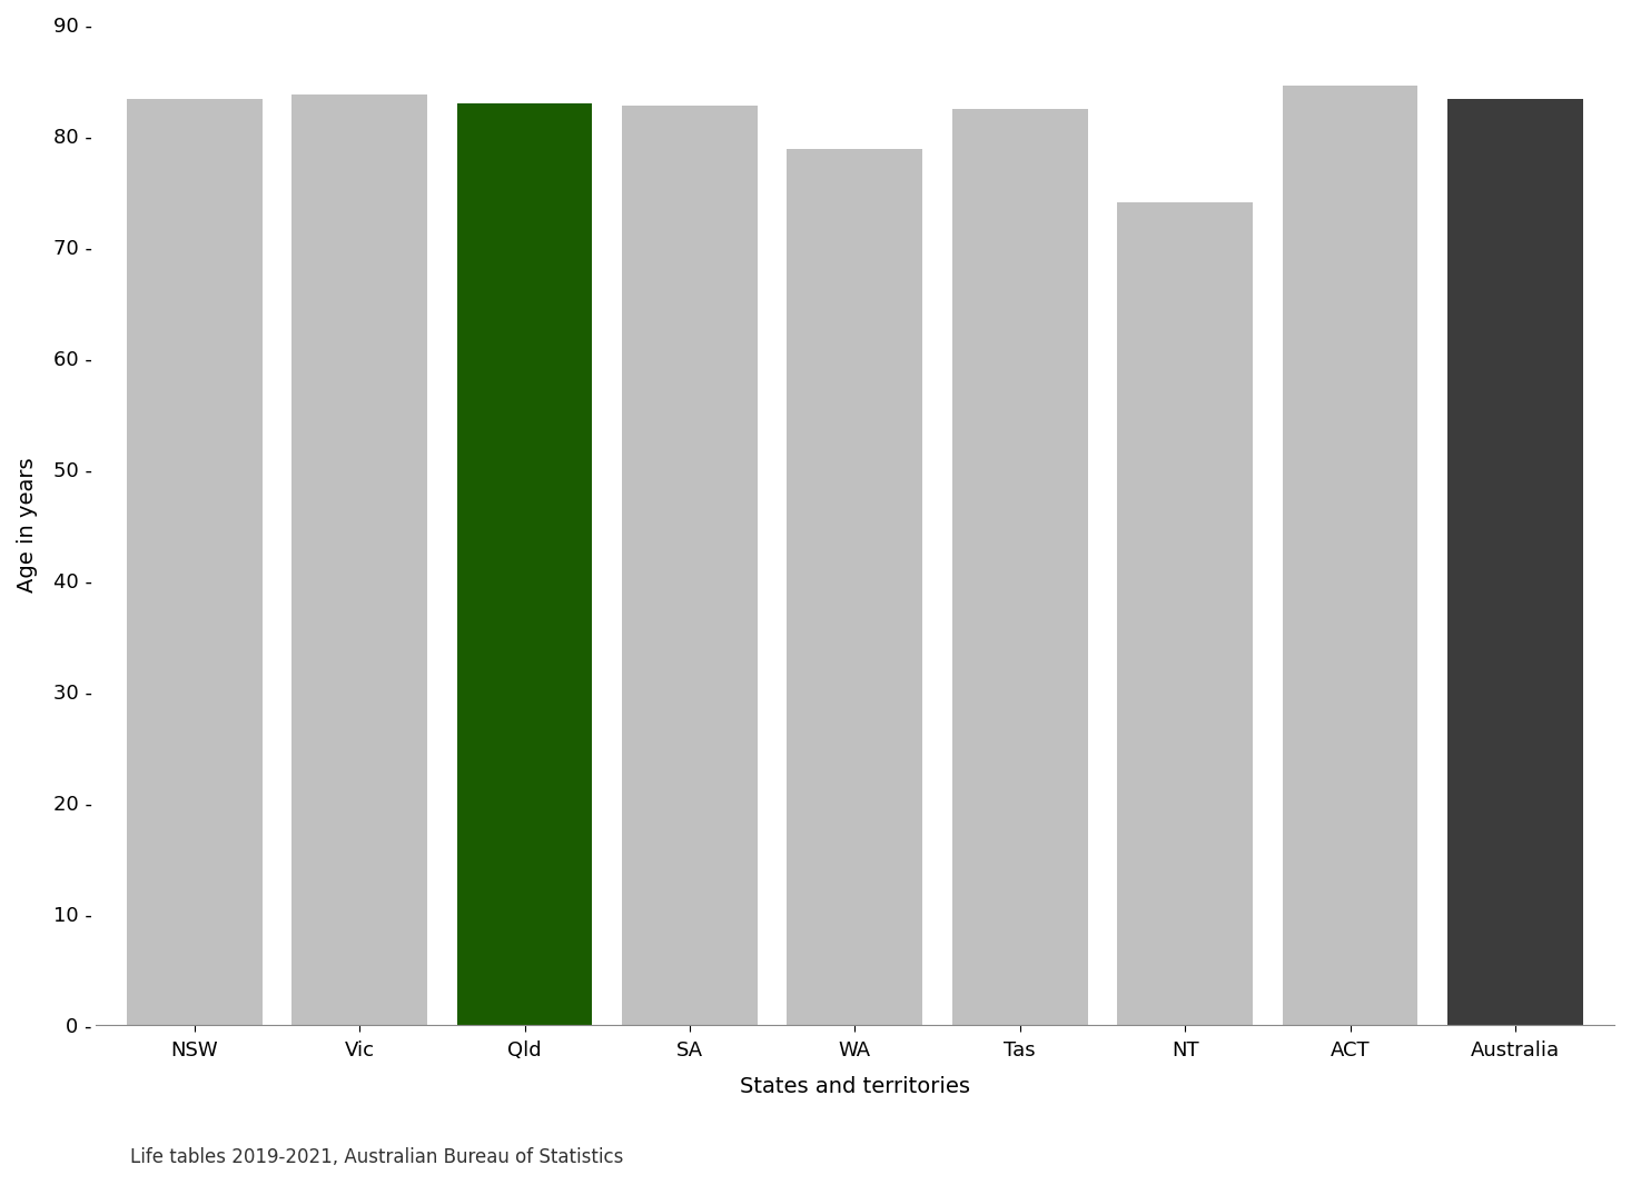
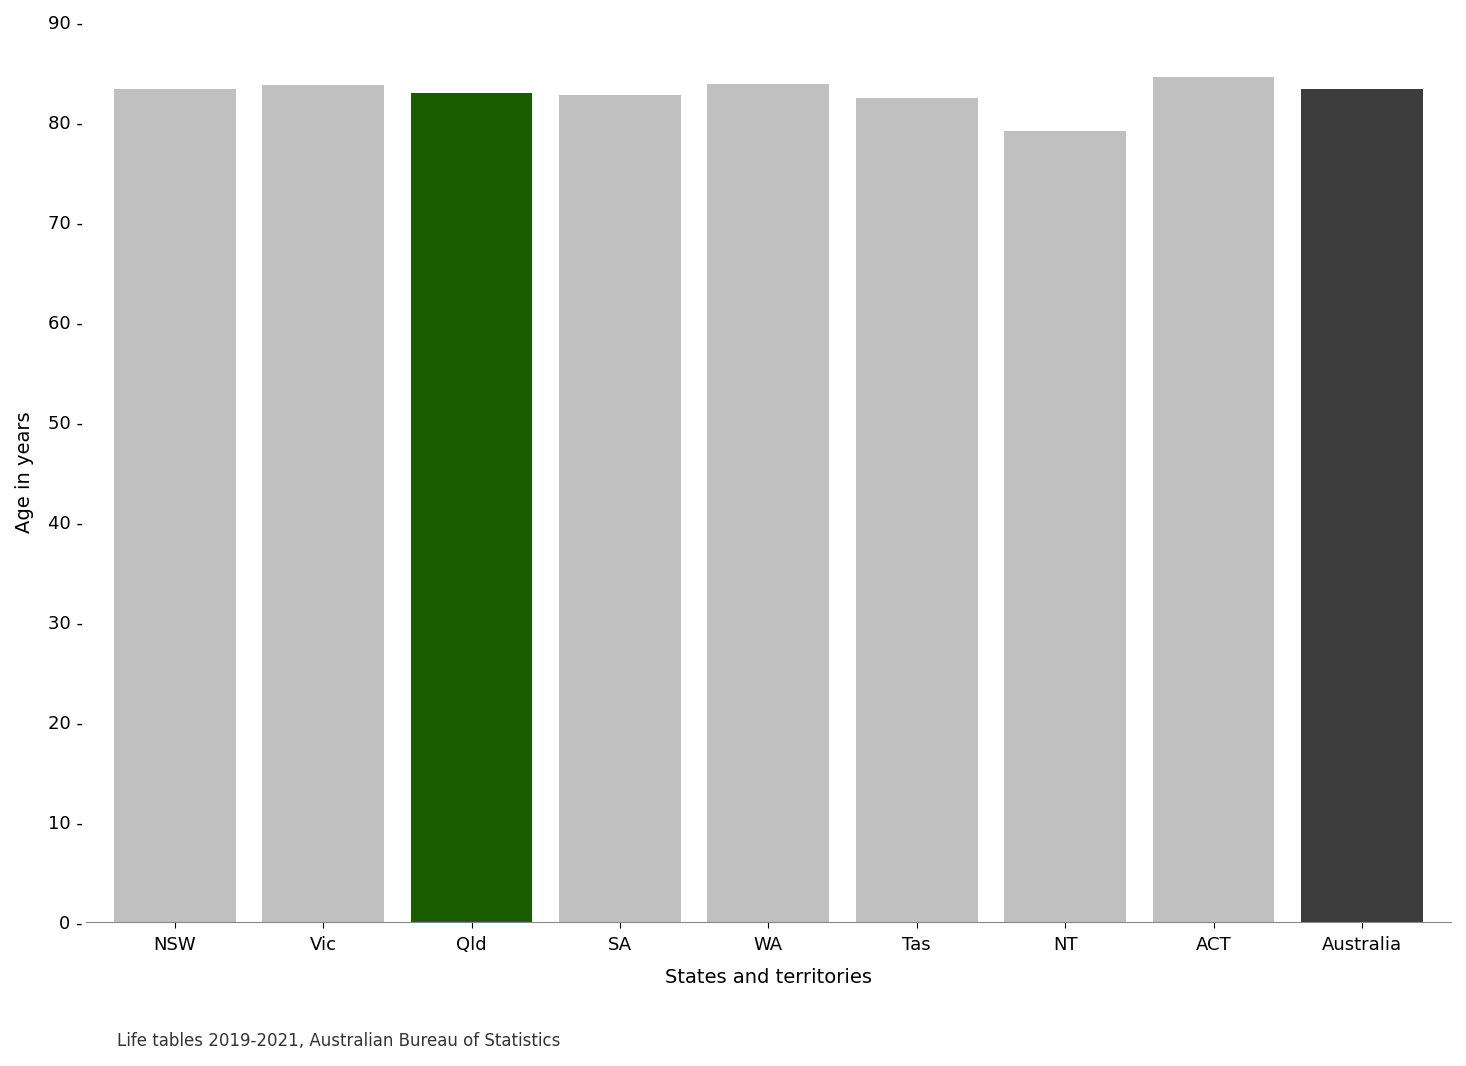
WA: 78.8 - -> 83.8 -
NT: 74.0 - -> 79.1 -
